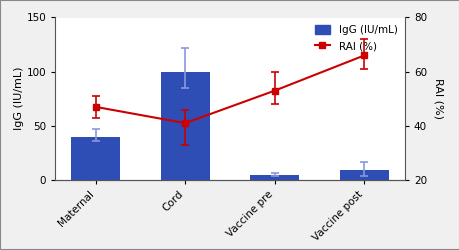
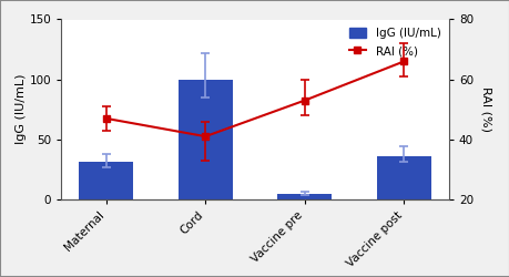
IgG (IU/mL)/Maternal: 40 -> 31
IgG (IU/mL)/Vaccine post: 9 -> 36
